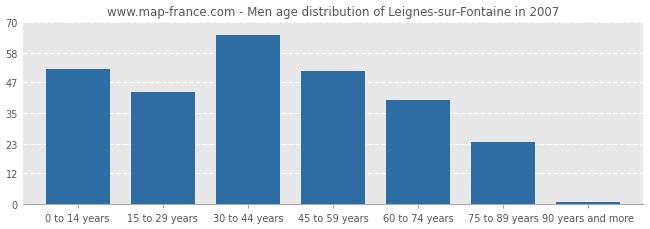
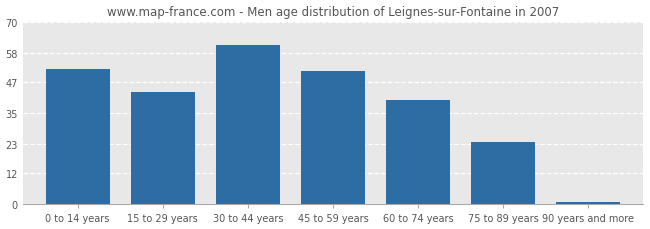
30 to 44 years: 65 -> 61
